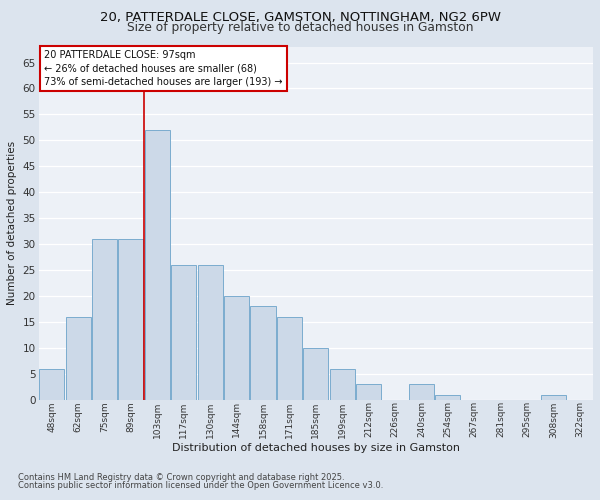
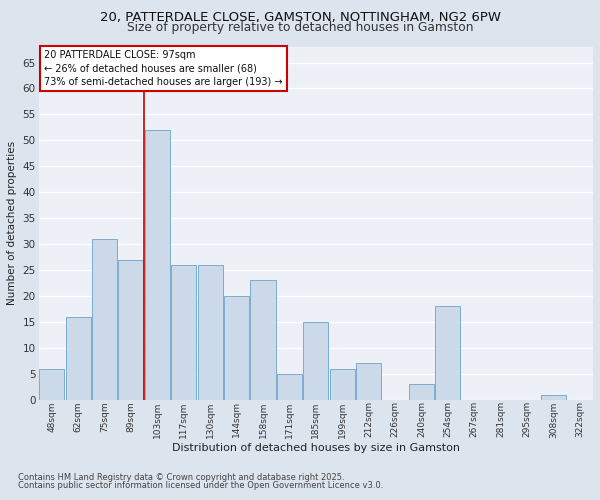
89sqm: 31 -> 27
158sqm: 18 -> 23
171sqm: 16 -> 5
185sqm: 10 -> 15
212sqm: 3 -> 7
254sqm: 1 -> 18
